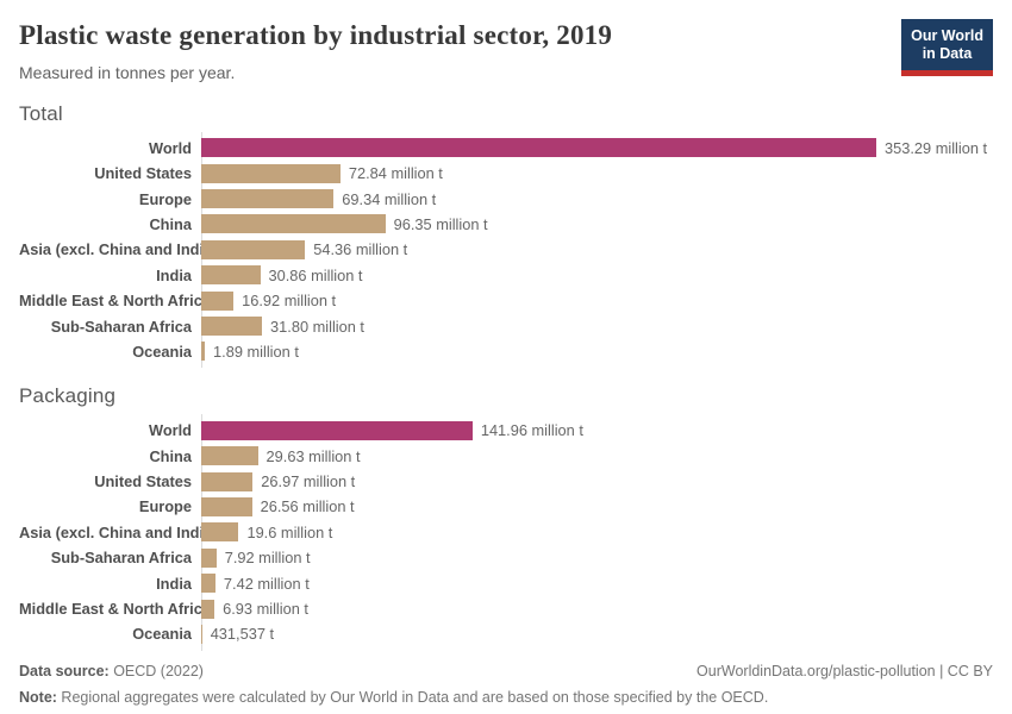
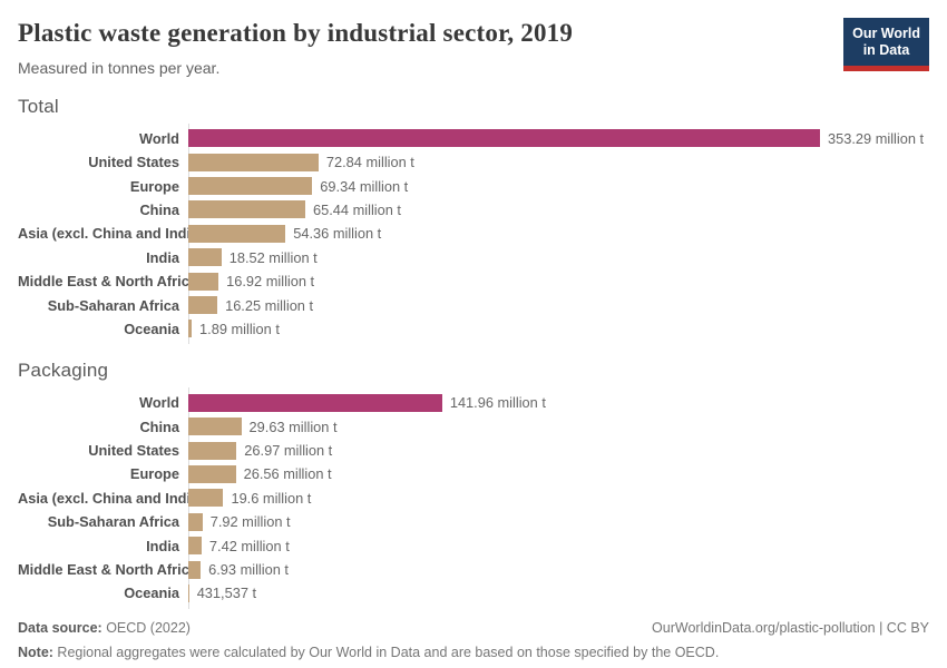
Total/China: 96.35 -> 65.44
Total/India: 30.86 -> 18.52
Total/Sub-Saharan Africa: 31.80 -> 16.25
